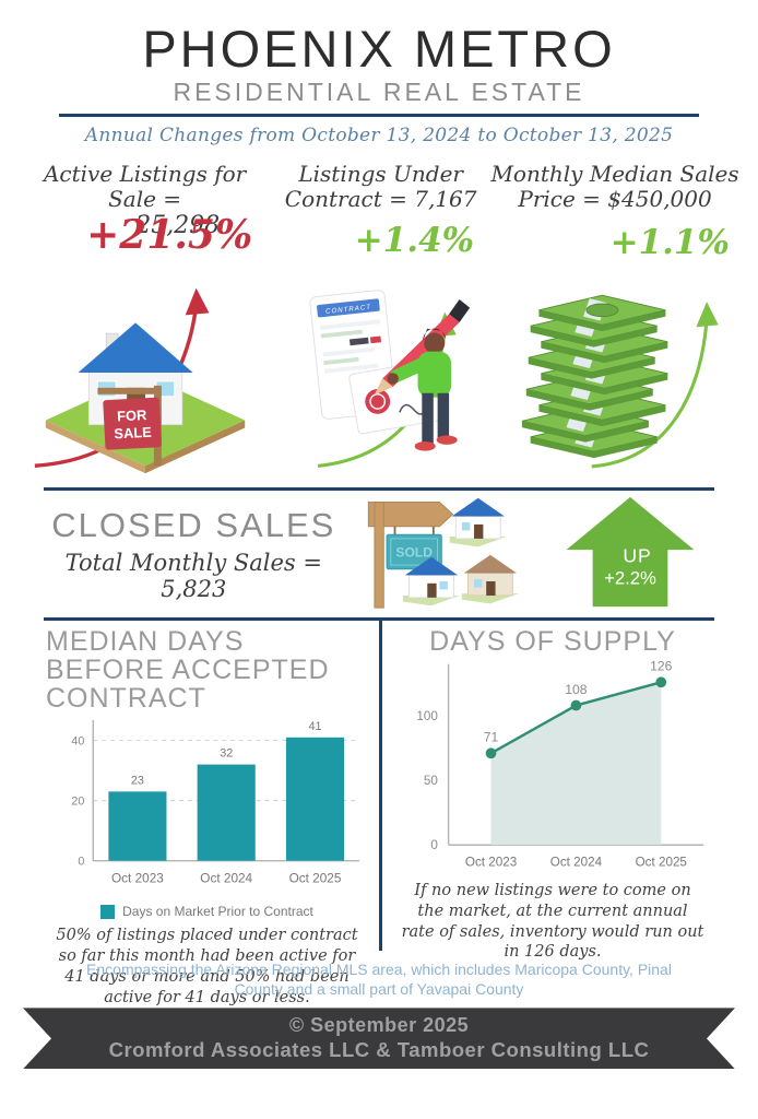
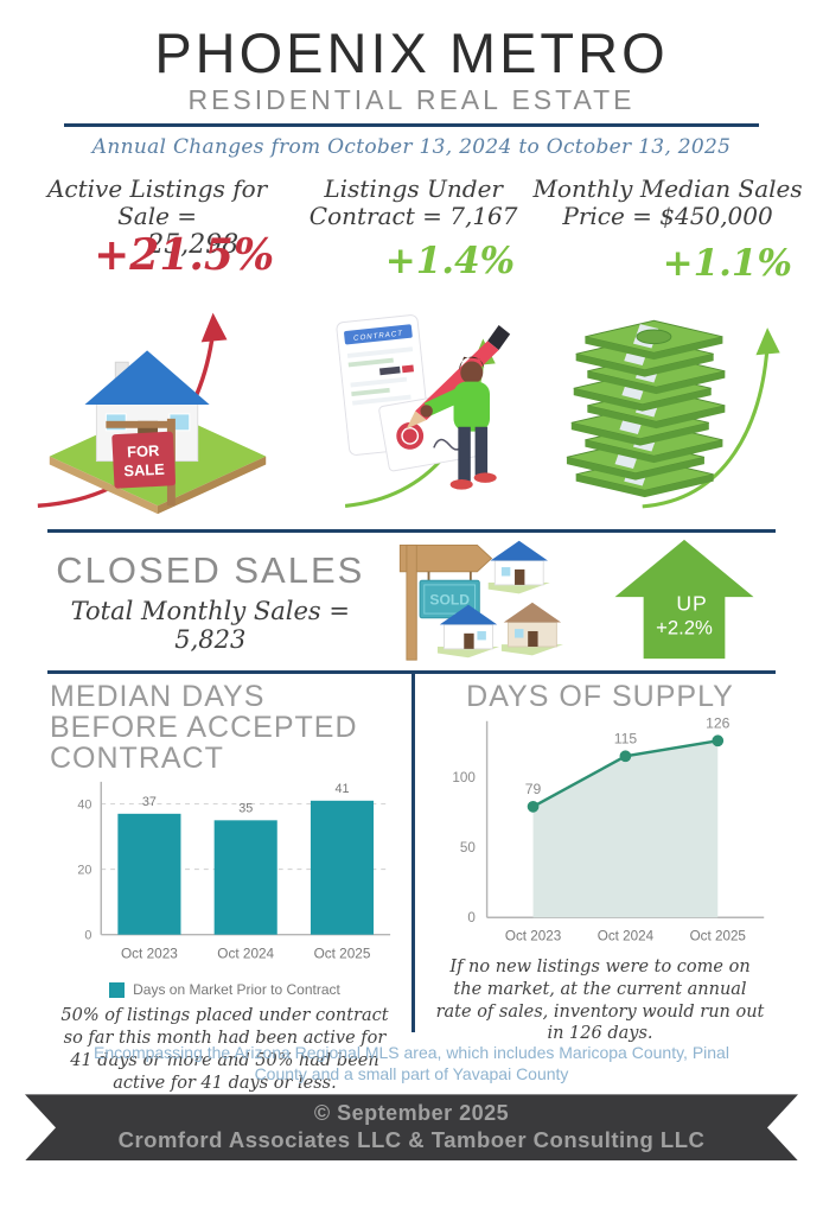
MEDIAN DAYS BEFORE ACCEPTED CONTRACT/Oct 2023: 23 -> 37
MEDIAN DAYS BEFORE ACCEPTED CONTRACT/Oct 2024: 32 -> 35
DAYS OF SUPPLY/Oct 2023: 71 -> 79
DAYS OF SUPPLY/Oct 2024: 108 -> 115
